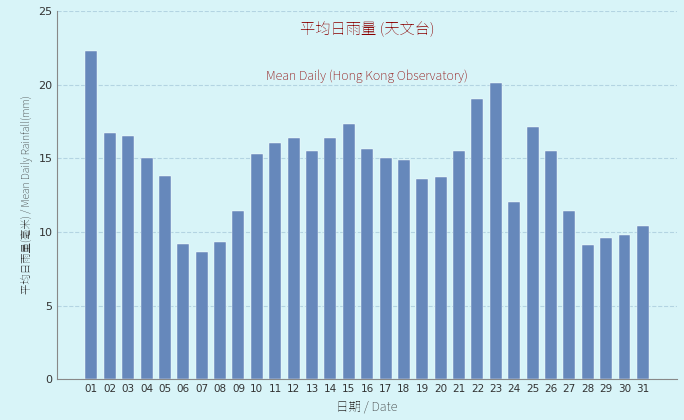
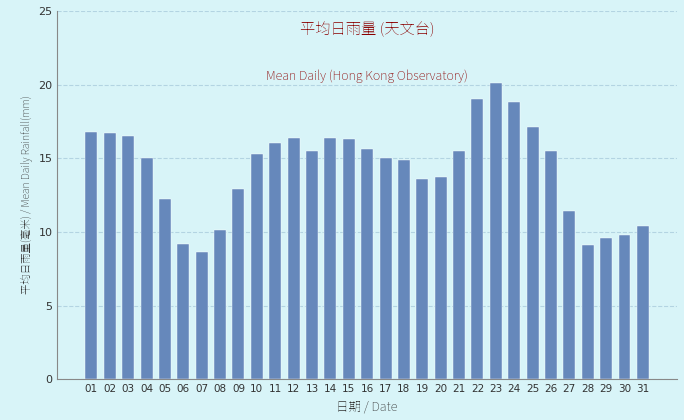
01: 22.3 -> 16.8
05: 13.8 -> 12.2
08: 9.3 -> 10.1
09: 11.4 -> 12.9
15: 17.3 -> 16.3
24: 12.0 -> 18.8
